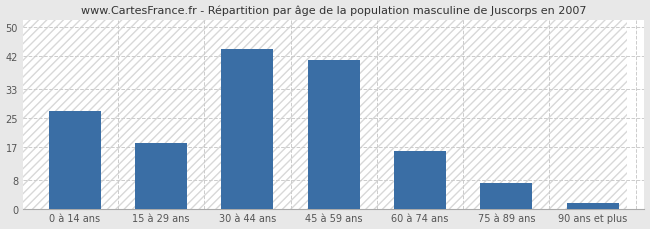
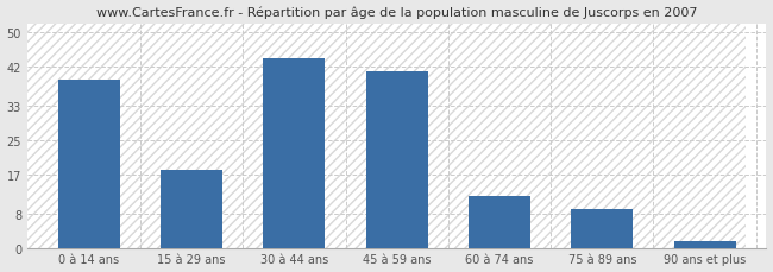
0 à 14 ans: 27.0 -> 39.0
60 à 74 ans: 16.0 -> 12.0
75 à 89 ans: 7.0 -> 9.0
